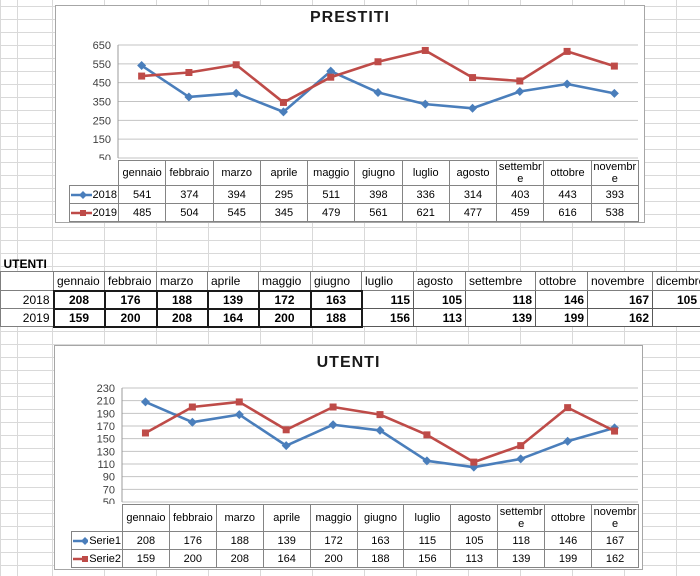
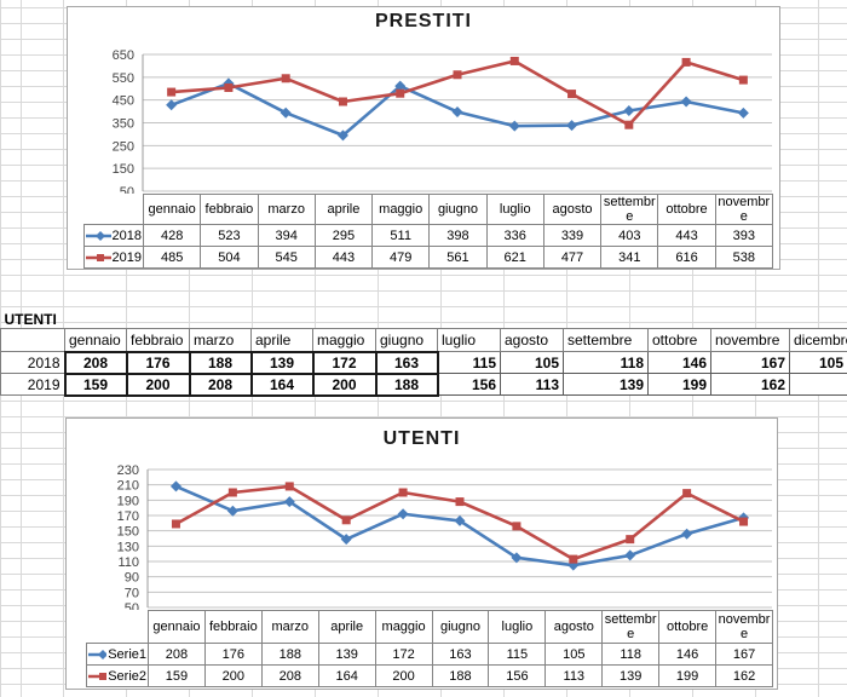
PRESTITI/2018/gennaio: 541 -> 428
PRESTITI/2018/febbraio: 374 -> 523
PRESTITI/2019/aprile: 345 -> 443
PRESTITI/2018/agosto: 314 -> 339
PRESTITI/2019/settembre: 459 -> 341
